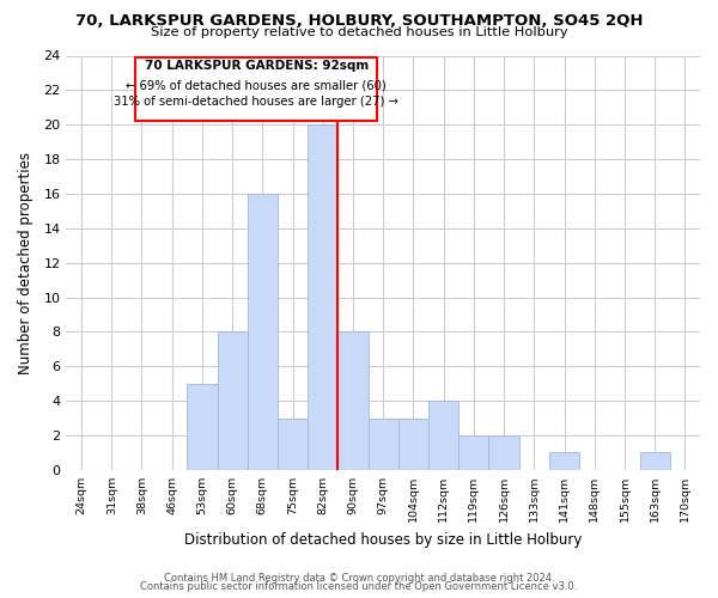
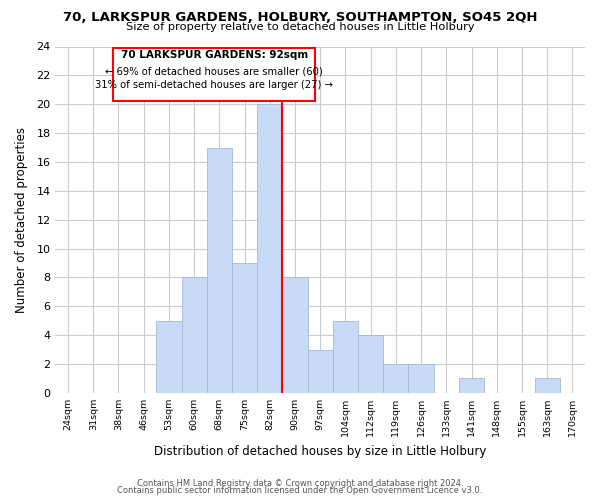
68sqm: 16 -> 17
75sqm: 3 -> 9
104sqm: 3 -> 5
